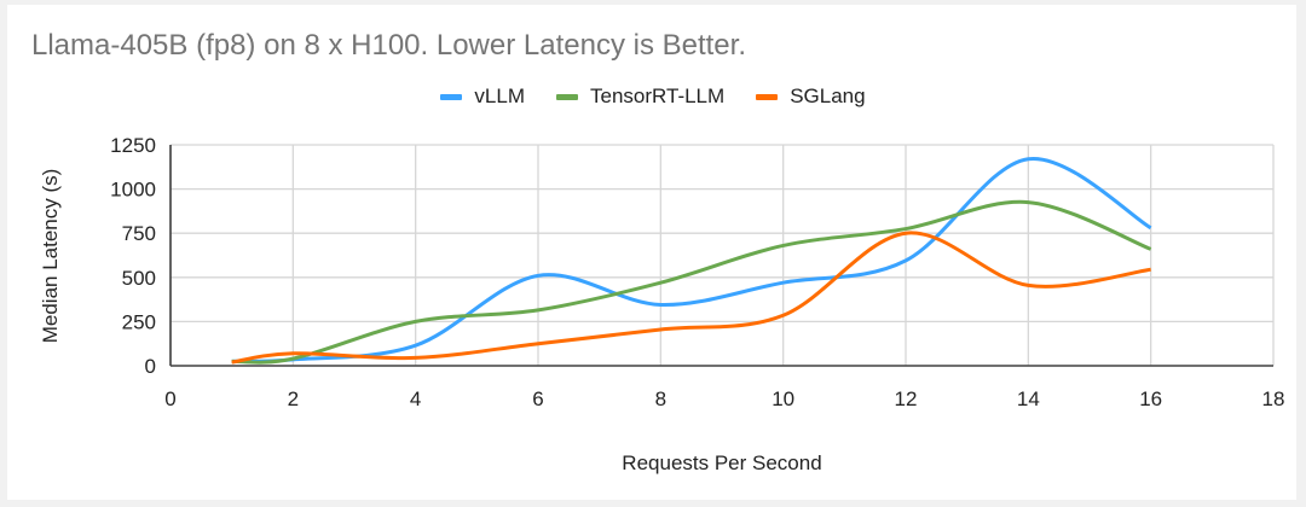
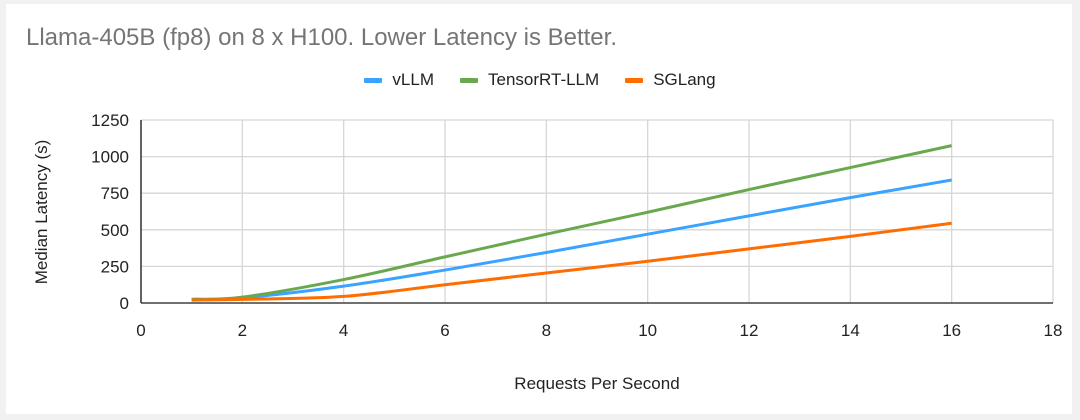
SGLang/2: 70 -> 20
TensorRT-LLM/4: 250 -> 160
vLLM/6: 510 -> 220
TensorRT-LLM/10: 680 -> 620
SGLang/12: 750 -> 370
vLLM/14: 1170 -> 720
vLLM/16: 780 -> 840
TensorRT-LLM/16: 660 -> 1080
